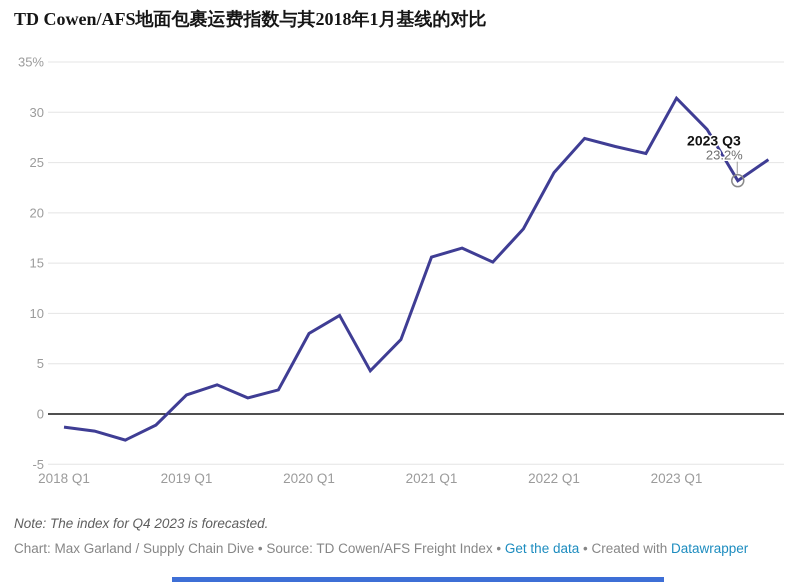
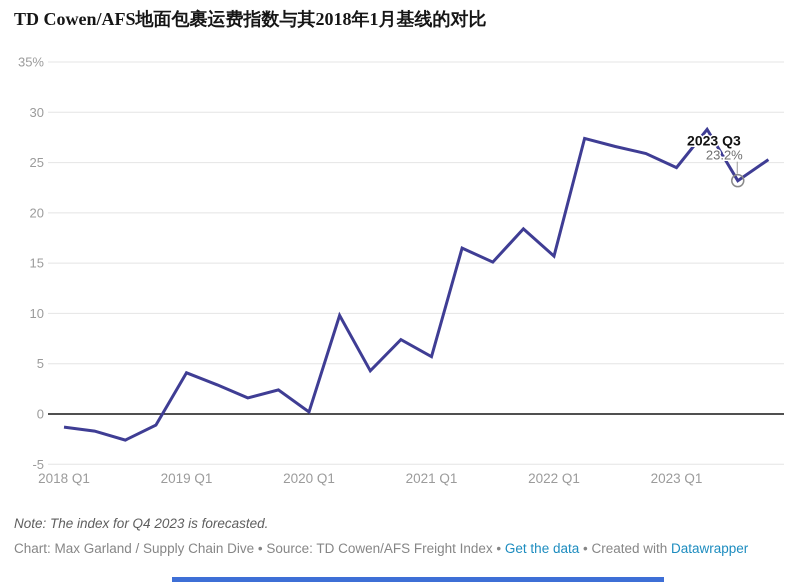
2019 Q1: 1.9% -> 4.1%
2020 Q1: 8.0% -> 0.2%
2021 Q1: 15.6% -> 5.7%
2022 Q1: 24.0% -> 15.7%
2023 Q1: 31.4% -> 24.5%
